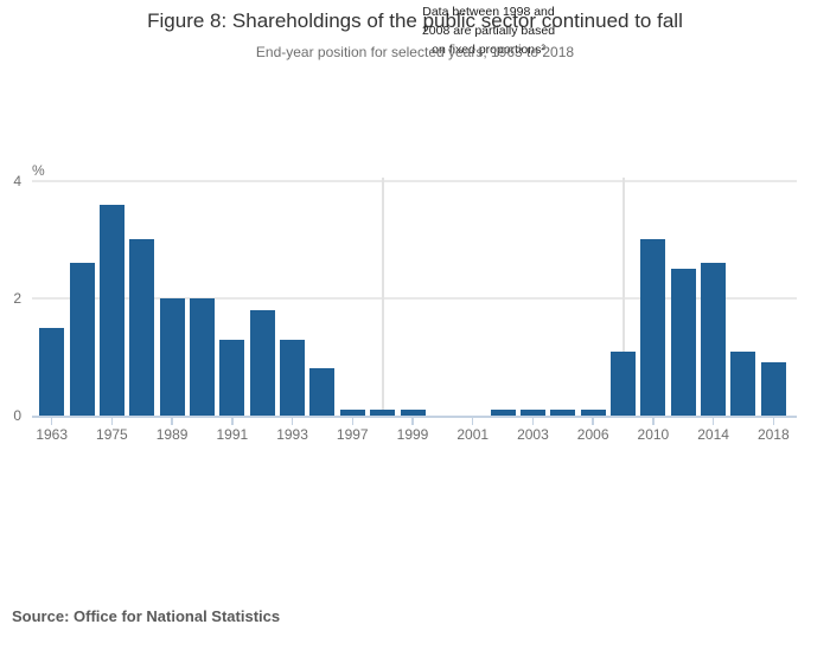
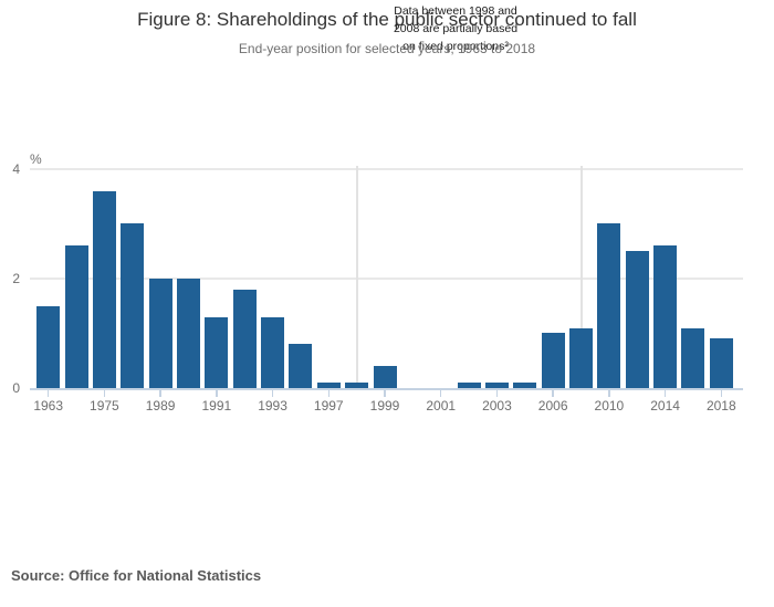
1999: 0.1 -> 0.4
2006: 0.1 -> 1.0
